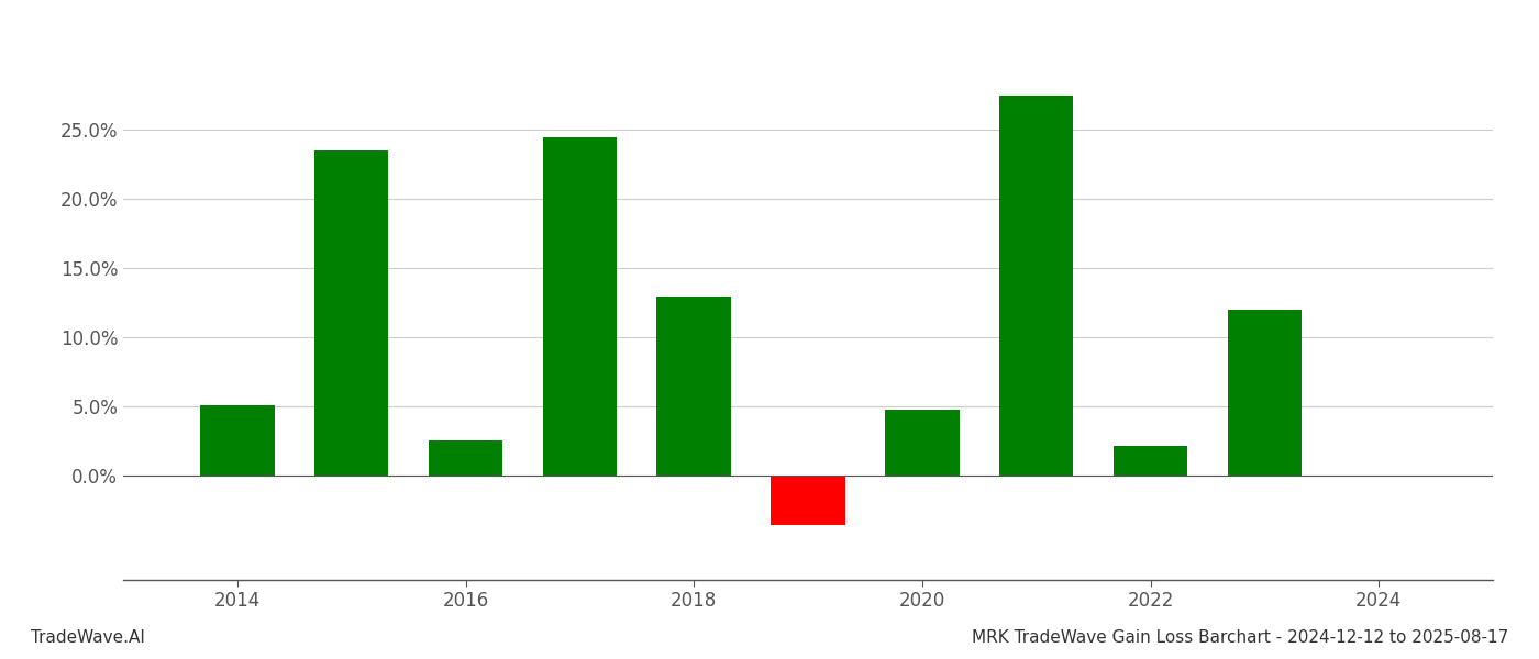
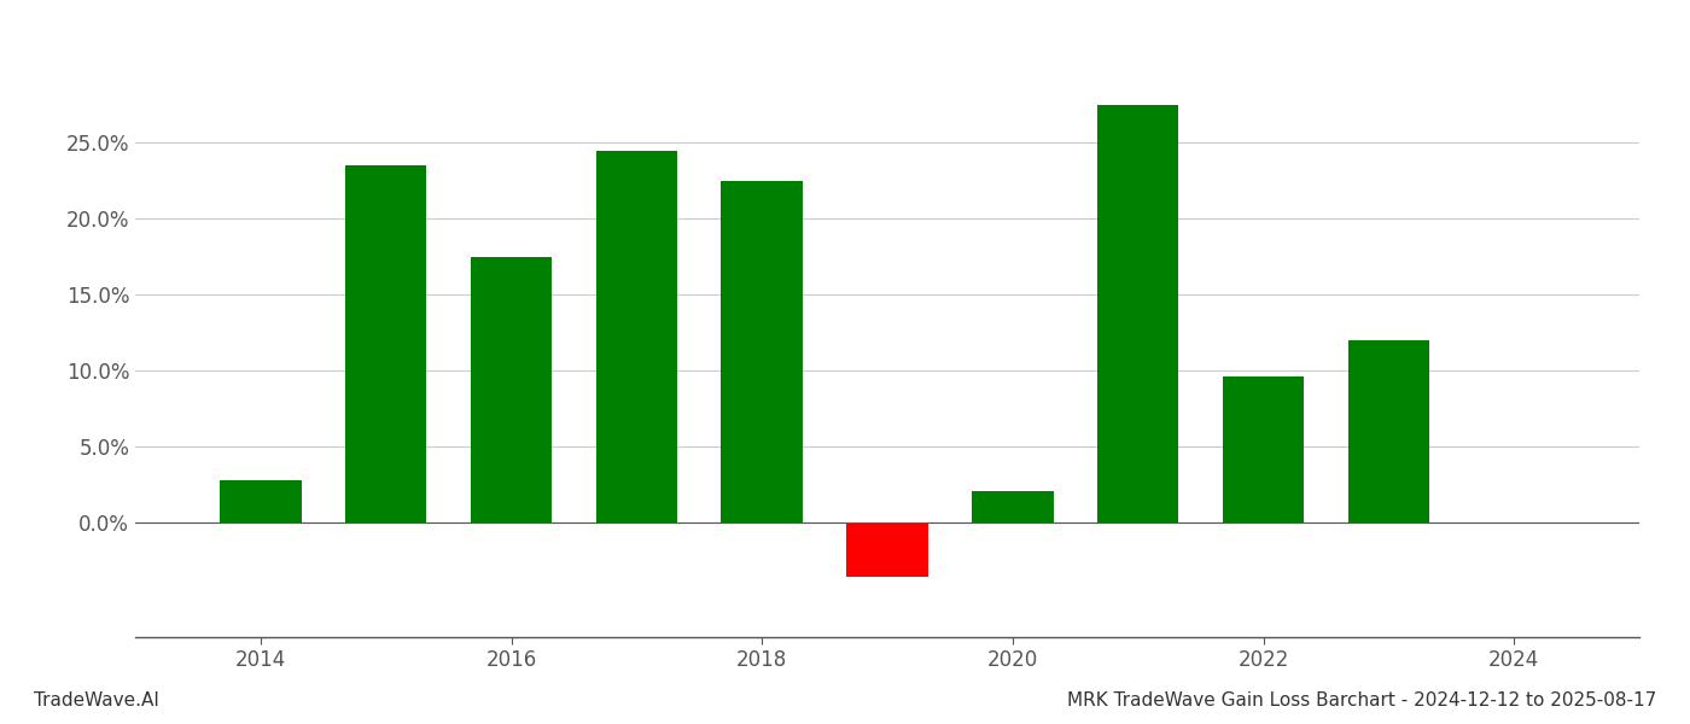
2014: 5.1% -> 2.8%
2016: 2.6% -> 17.5%
2018: 13.0% -> 22.5%
2020: 4.8% -> 2.1%
2022: 2.2% -> 9.6%
